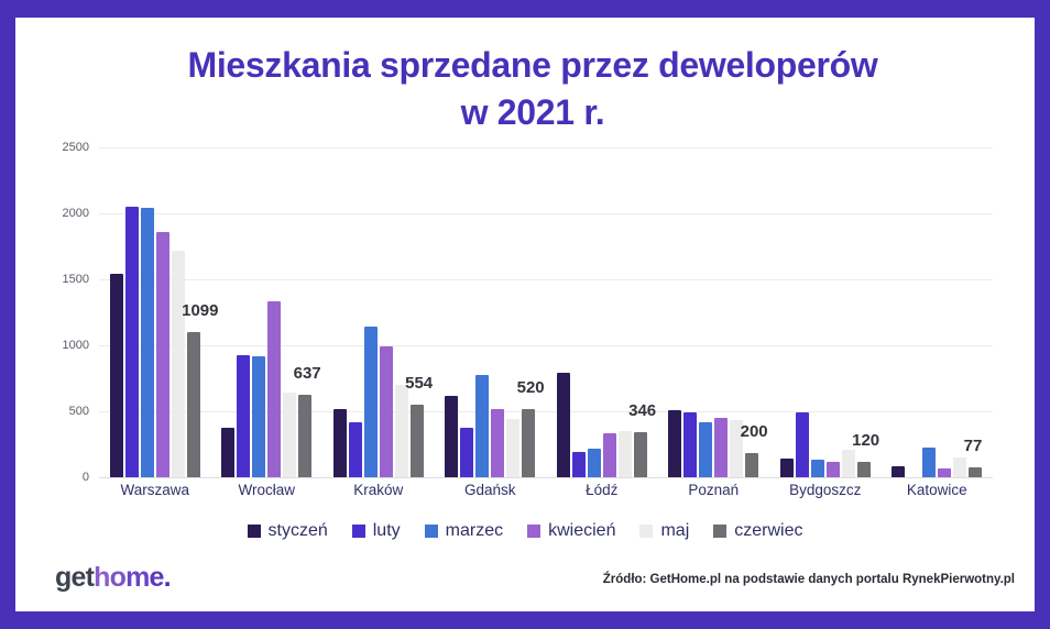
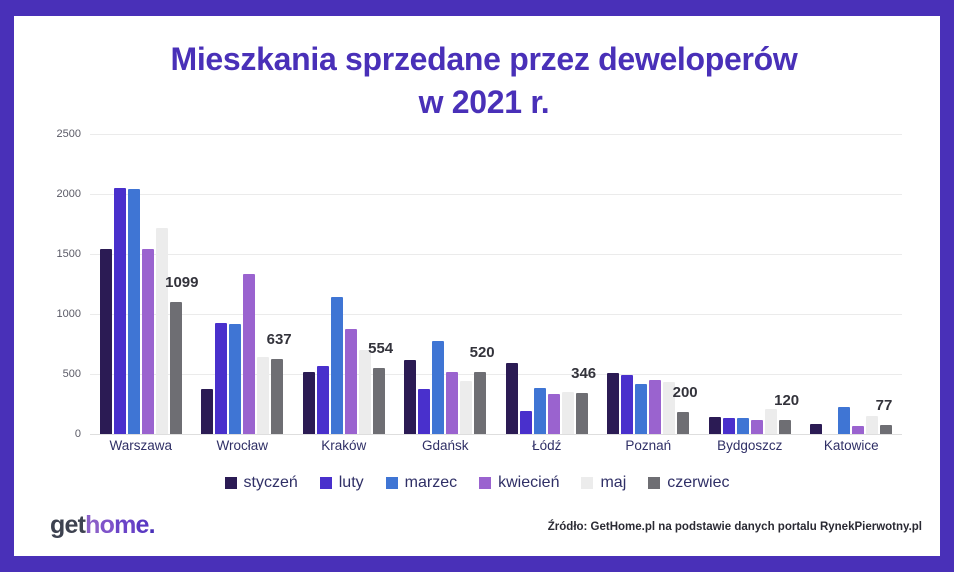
kwiecień/Warszawa: 1860 -> 1540
luty/Kraków: 420 -> 570
kwiecień/Kraków: 990 -> 880
styczeń/Łódź: 790 -> 590
marzec/Łódź: 220 -> 380
luty/Bydgoszcz: 490 -> 130
